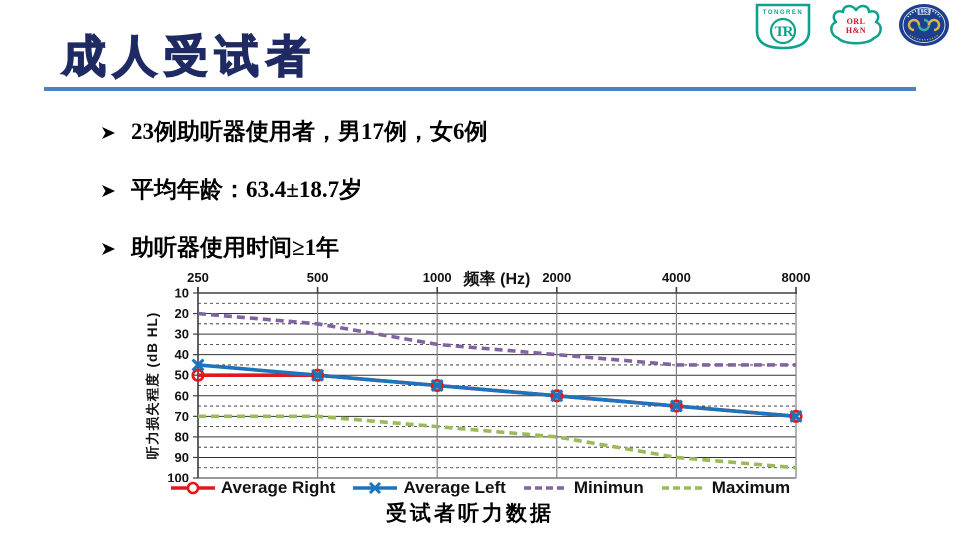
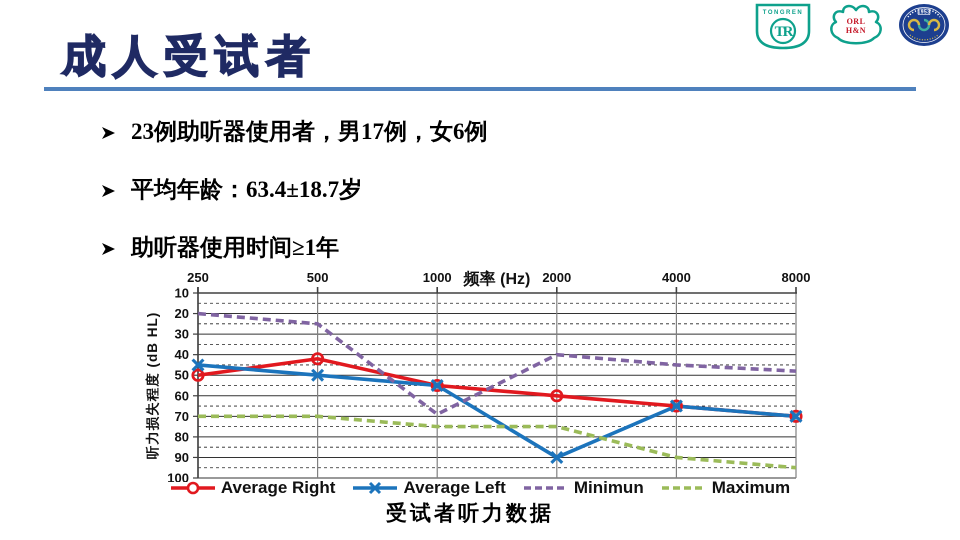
Average Right/500: 50 -> 42
Minimun/1000: 35 -> 69
Average Left/2000: 60 -> 90
Maximum/2000: 80 -> 75
Minimun/8000: 45 -> 48
